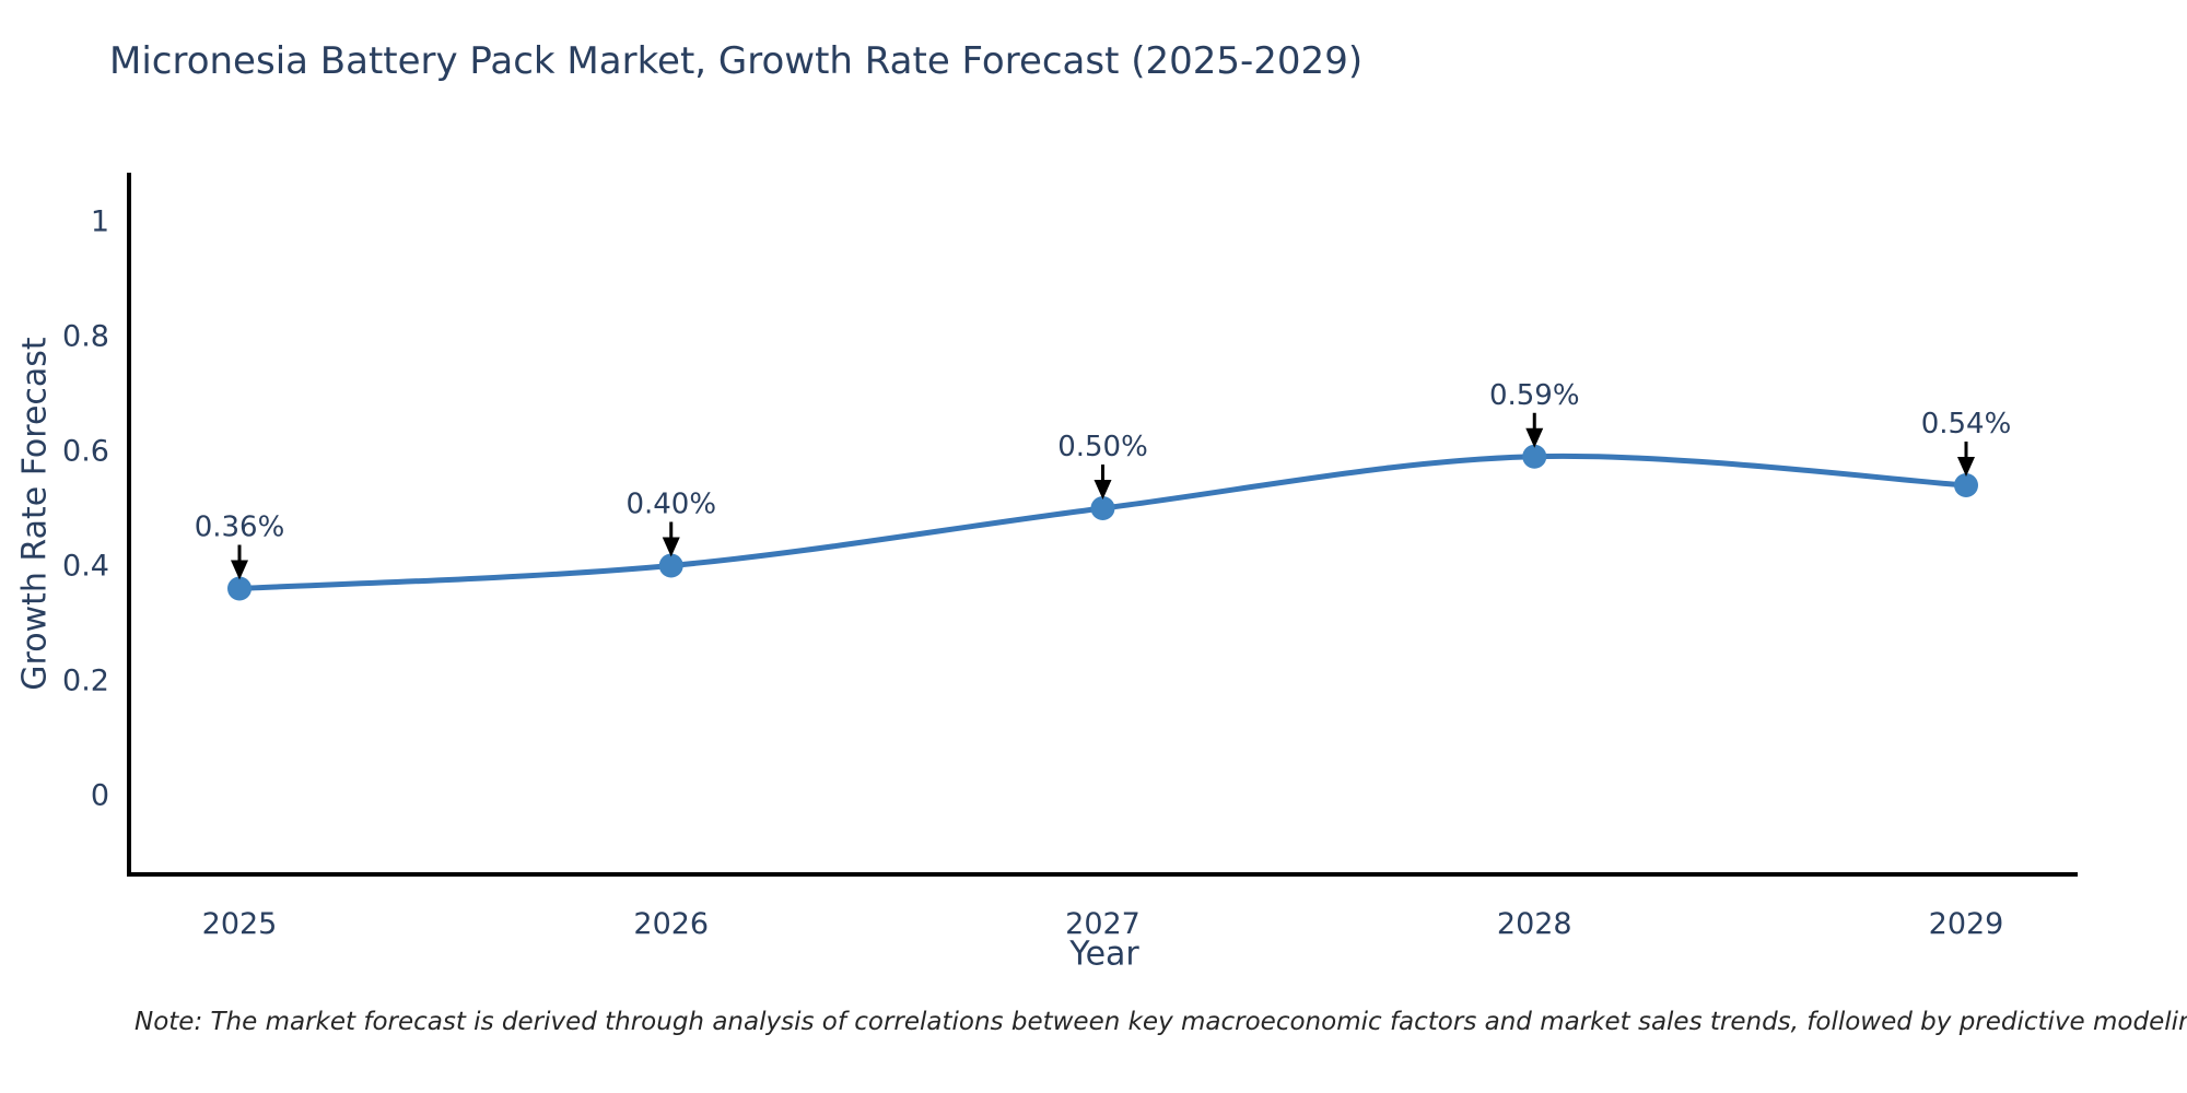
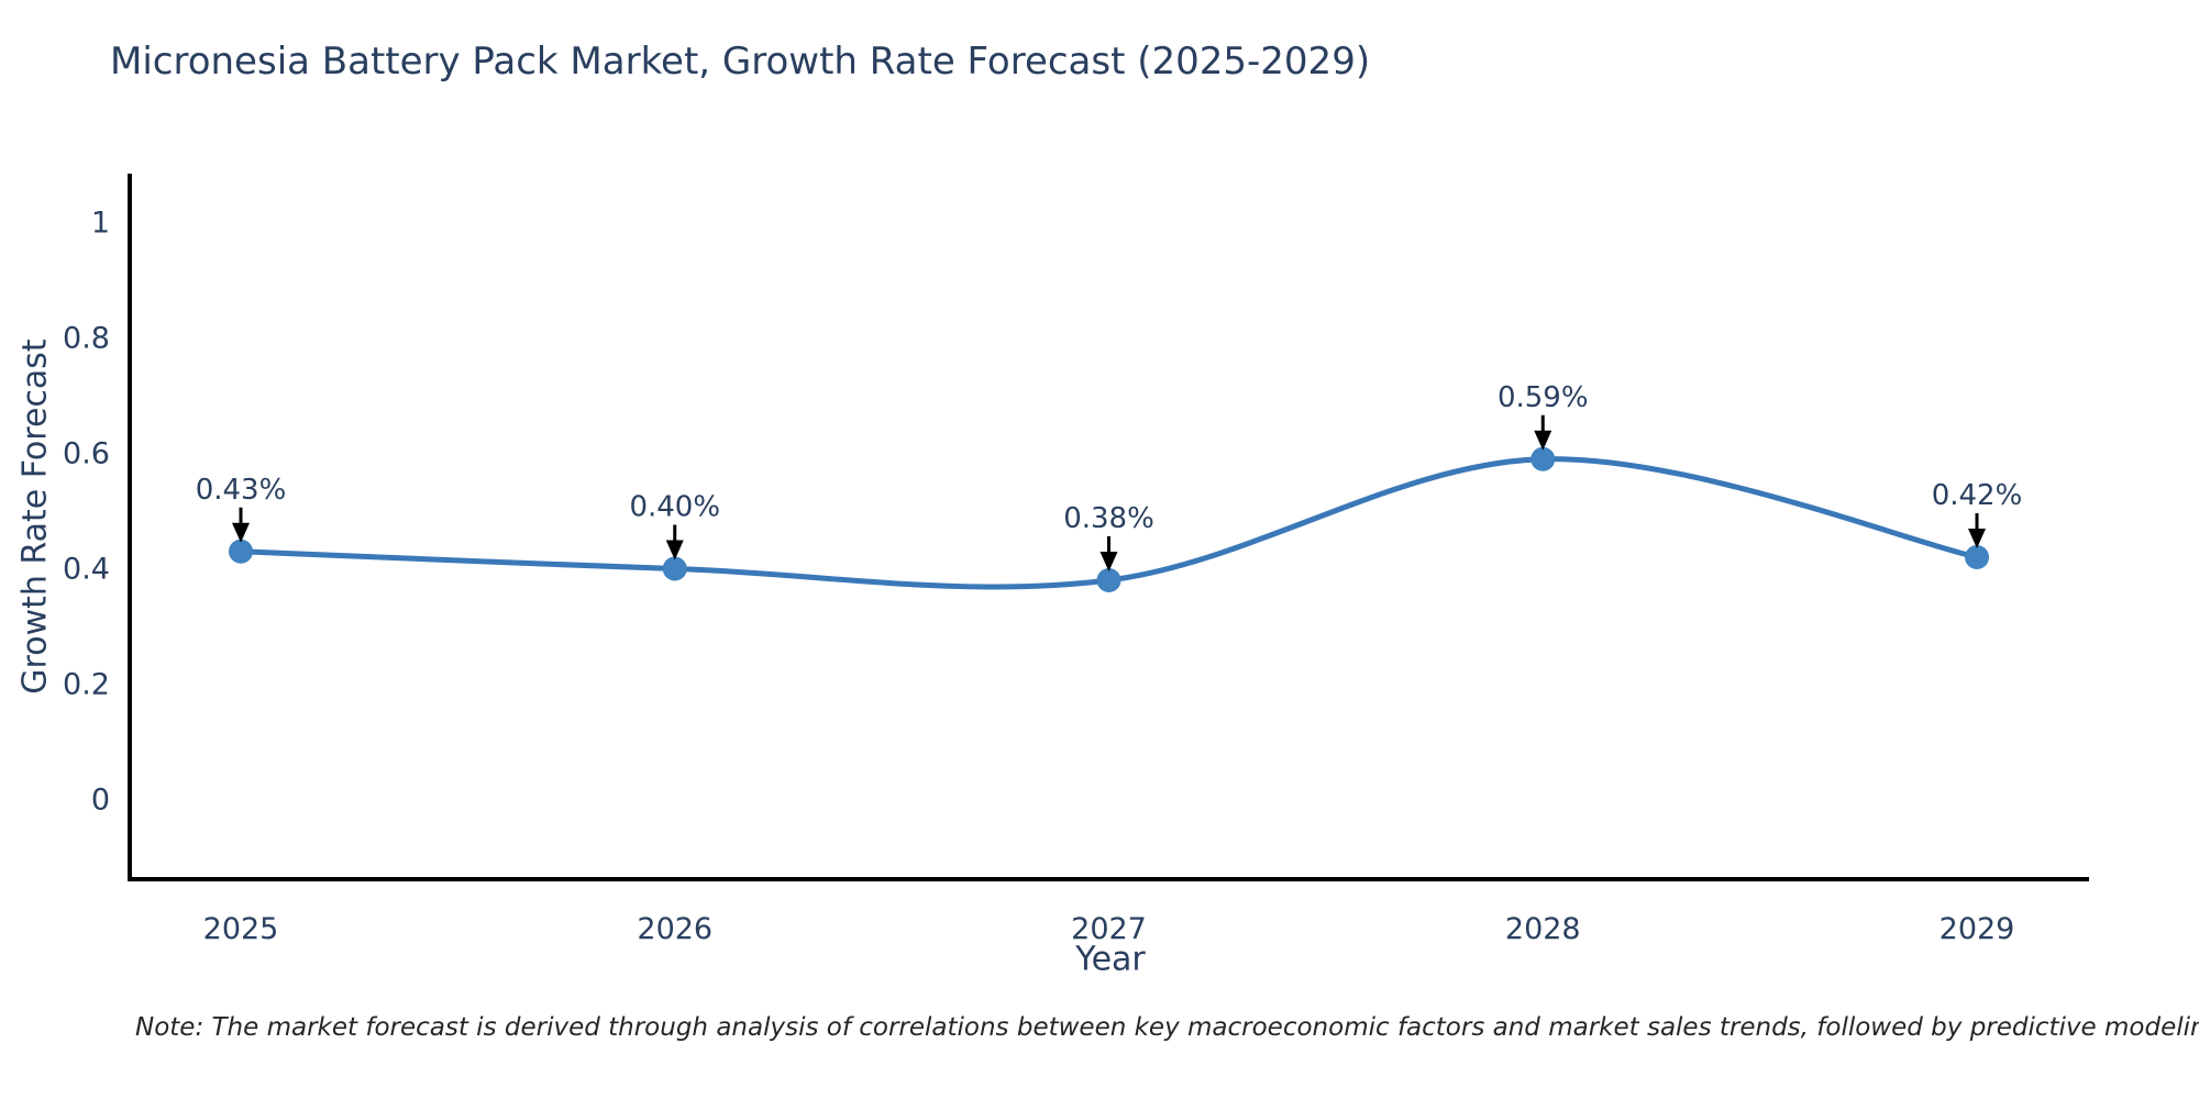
2025: 0.36% -> 0.43%
2027: 0.50% -> 0.38%
2029: 0.54% -> 0.42%
